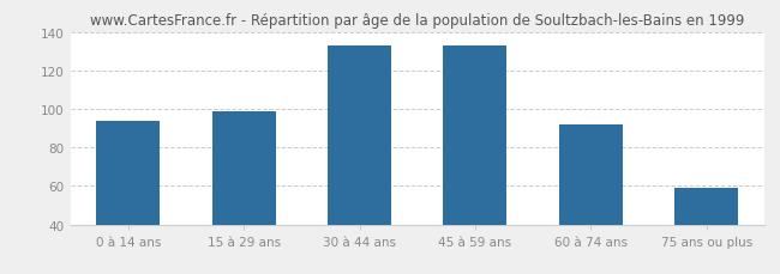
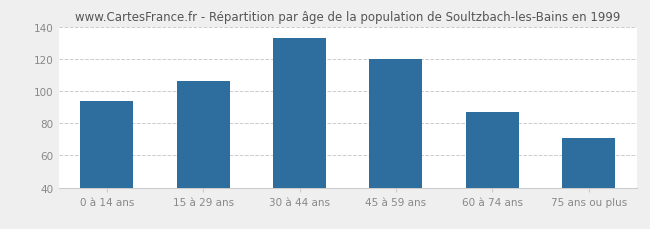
15 à 29 ans: 99 -> 106
45 à 59 ans: 133 -> 120
60 à 74 ans: 92 -> 87
75 ans ou plus: 59 -> 71
